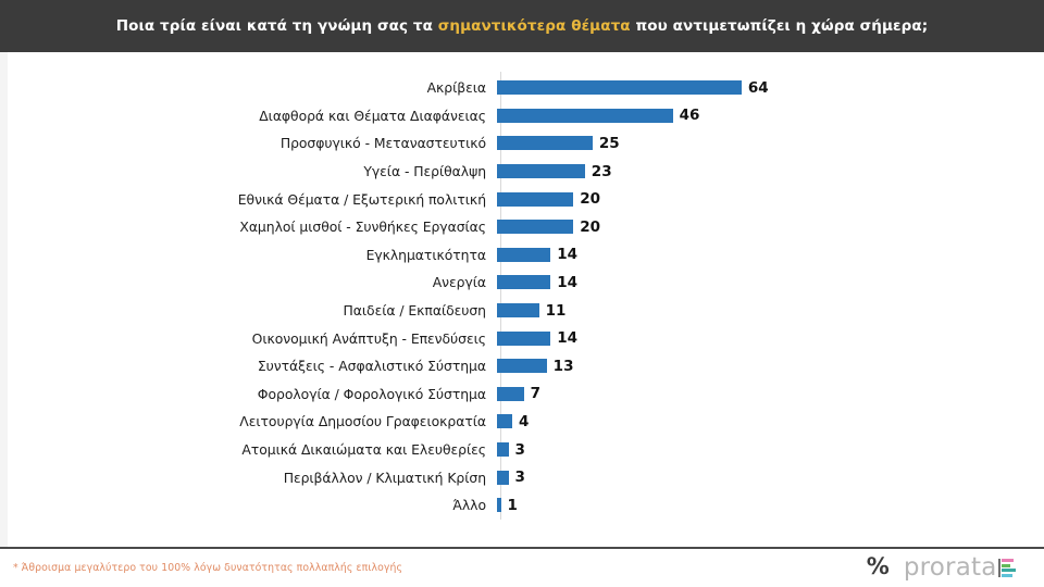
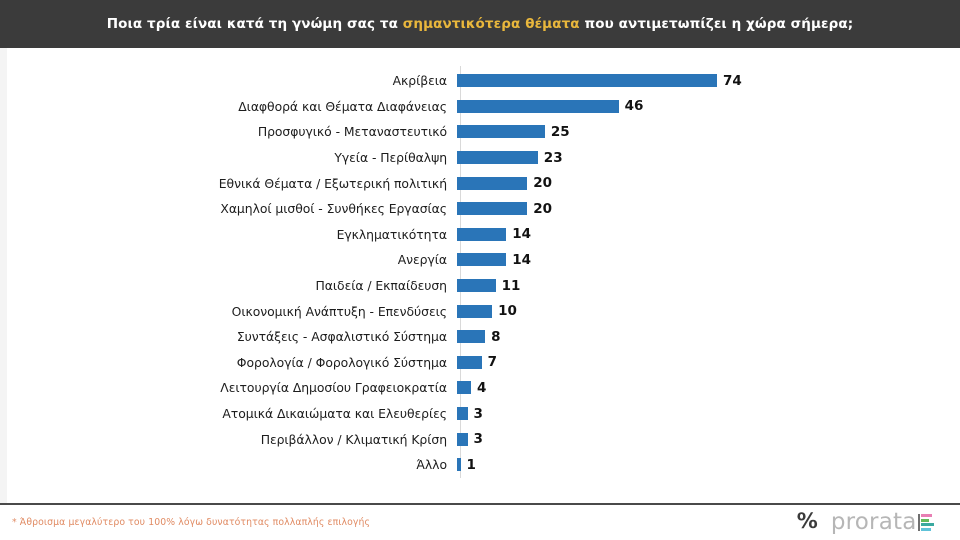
Ακρίβεια: 64 -> 74
Οικονομική Ανάπτυξη - Επενδύσεις: 14 -> 10
Συντάξεις - Ασφαλιστικό Σύστημα: 13 -> 8
